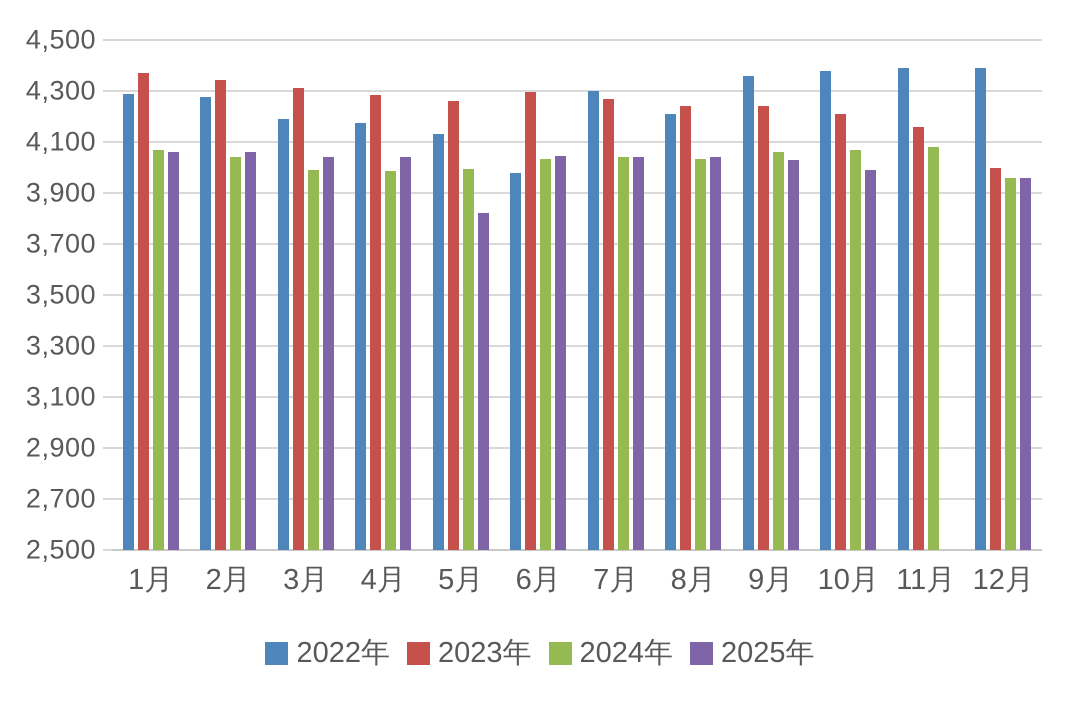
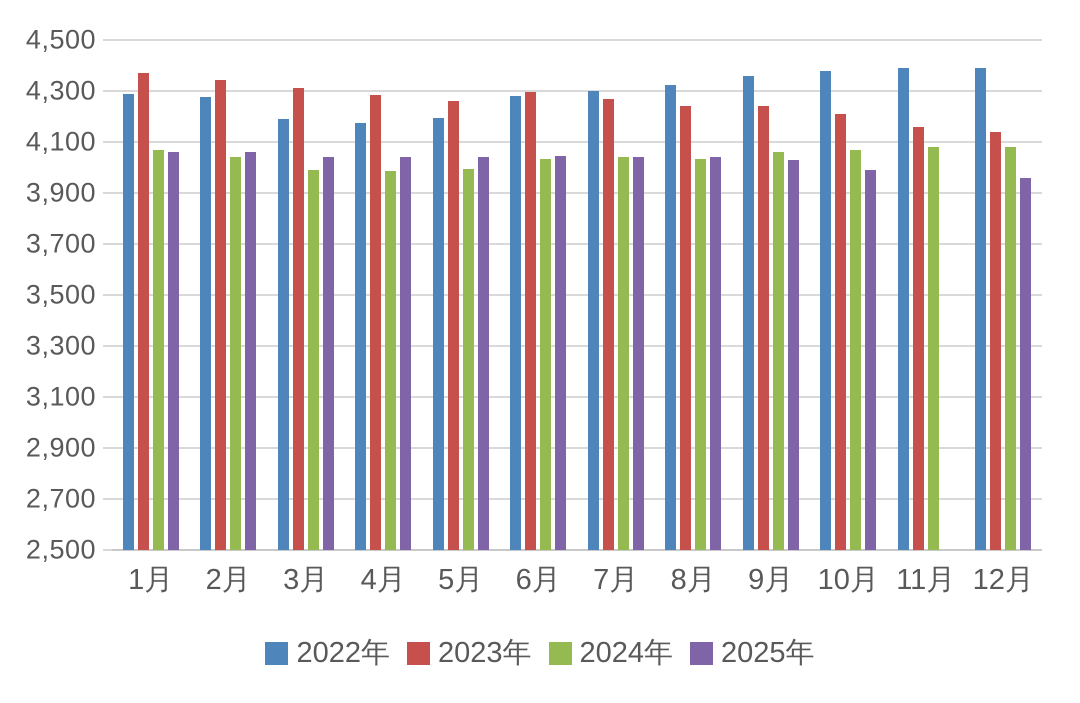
2022年/5月: 4130 -> 4200
2025年/5月: 3820 -> 4040
2022年/6月: 3980 -> 4280
2022年/8月: 4210 -> 4320
2023年/12月: 4000 -> 4140
2024年/12月: 3960 -> 4080
